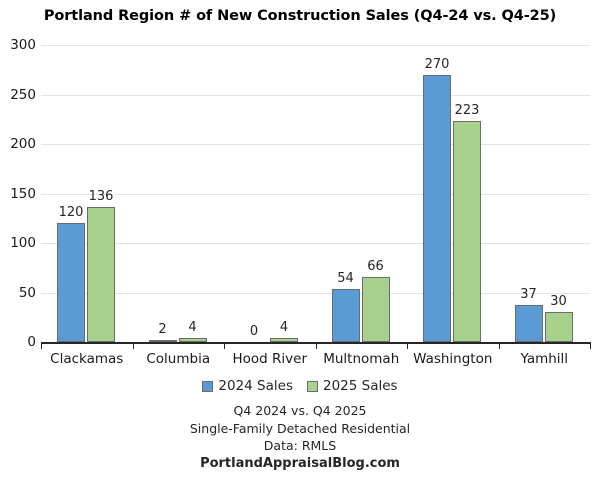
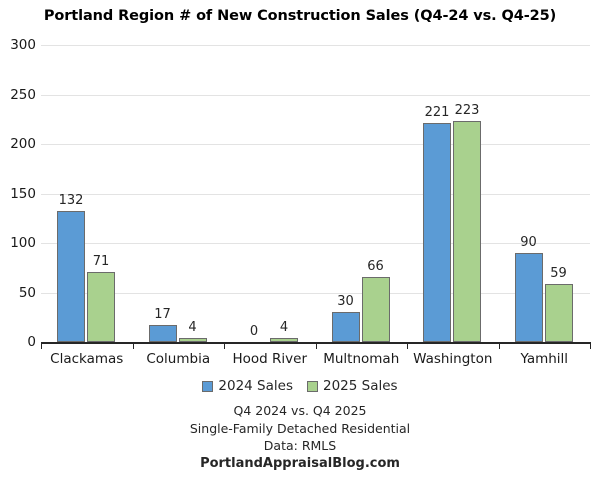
2024 Sales/Clackamas: 120 -> 132
2025 Sales/Clackamas: 136 -> 71
2024 Sales/Columbia: 2 -> 17
2024 Sales/Multnomah: 54 -> 30
2024 Sales/Washington: 270 -> 221
2024 Sales/Yamhill: 37 -> 90
2025 Sales/Yamhill: 30 -> 59
